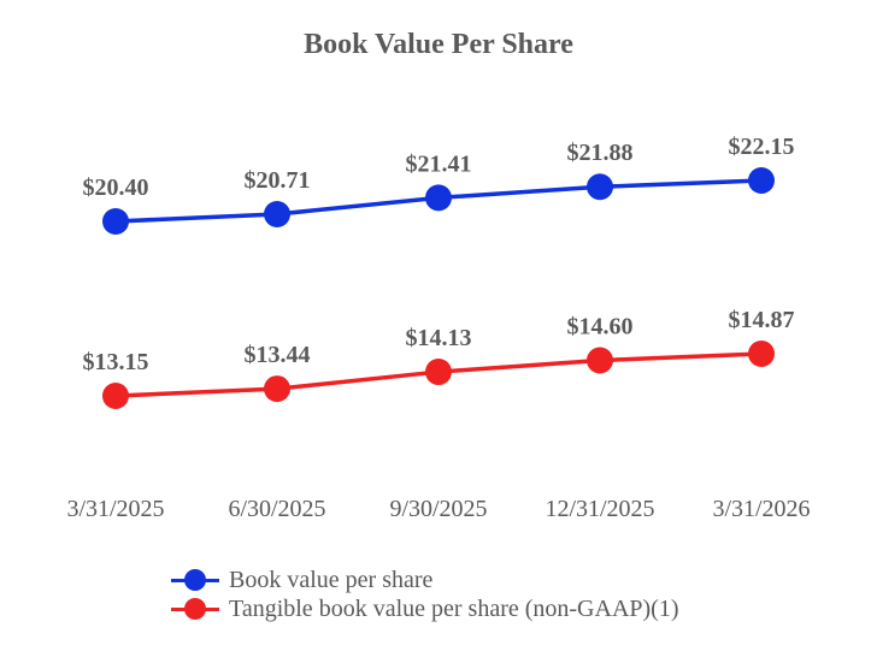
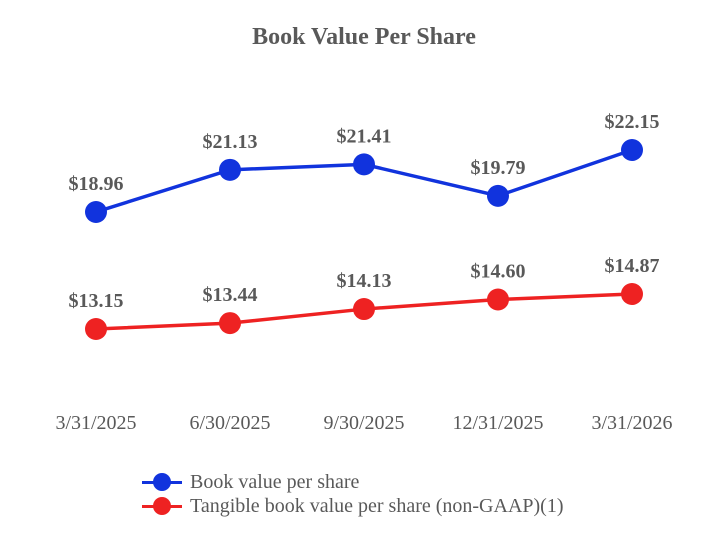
Book value per share/3/31/2025: $20.40 -> $18.96
Book value per share/6/30/2025: $20.71 -> $21.13
Book value per share/12/31/2025: $21.88 -> $19.79
